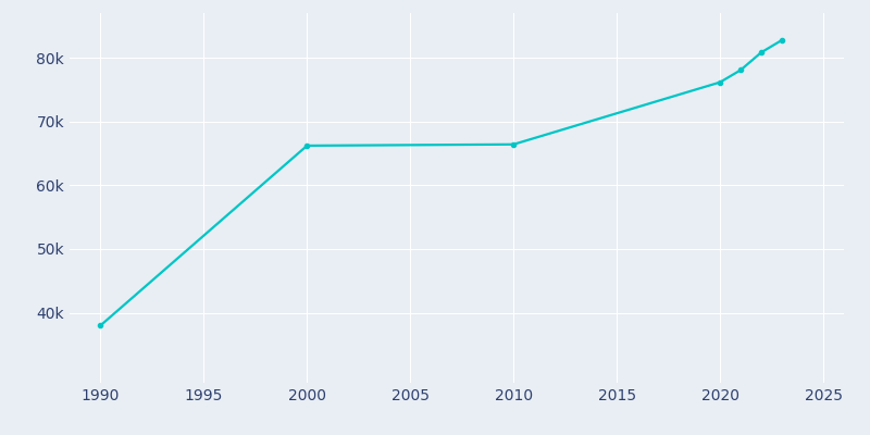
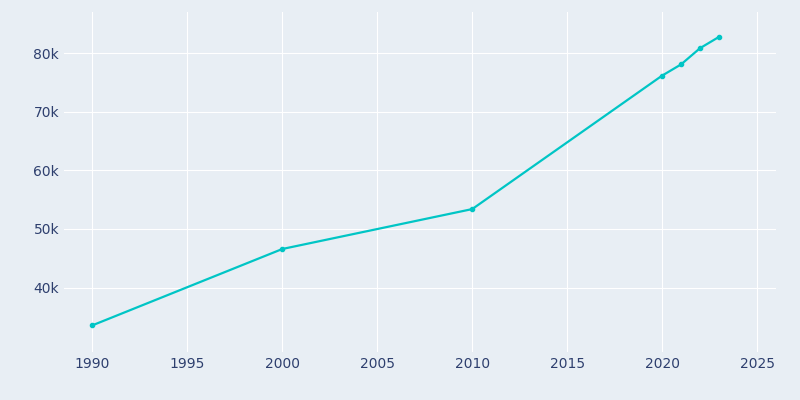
1990: 38.0k -> 33.6k
2000: 66.2k -> 46.6k
2010: 66.4k -> 53.4k
